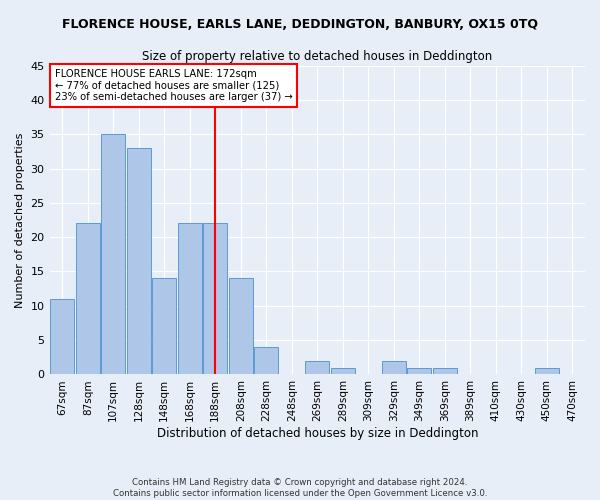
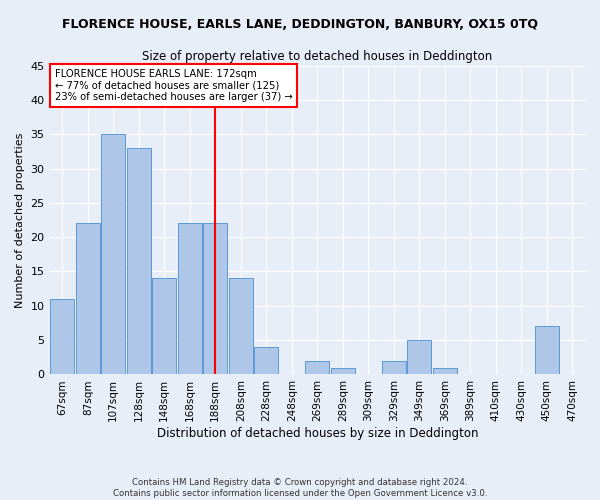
349sqm: 1 -> 5
450sqm: 1 -> 7
